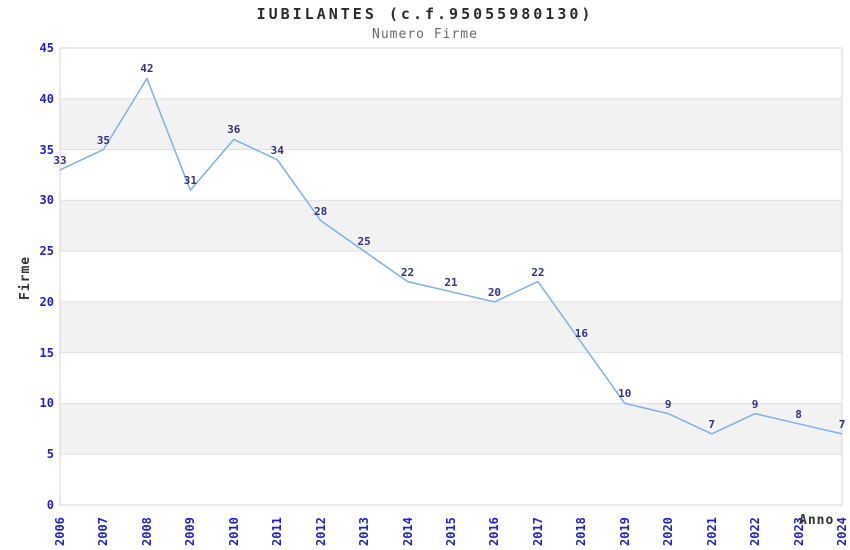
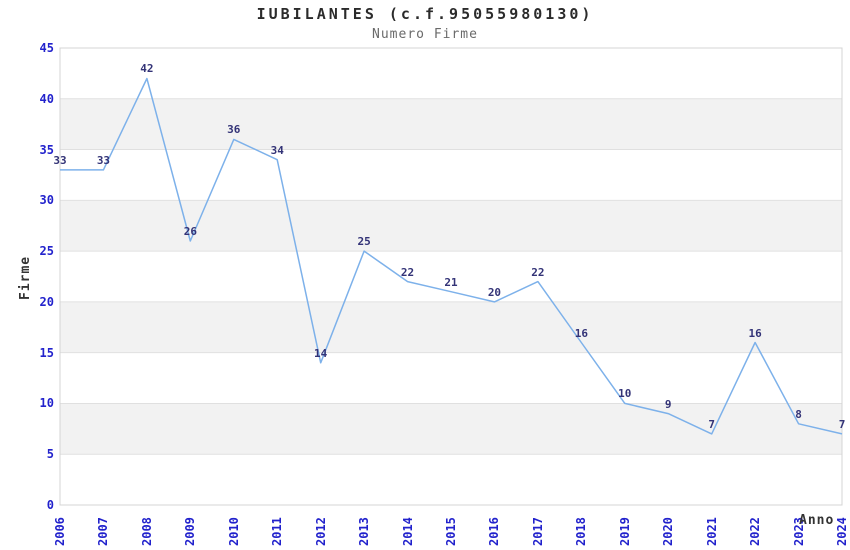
2007: 35 -> 33
2009: 31 -> 26
2012: 28 -> 14
2022: 9 -> 16
